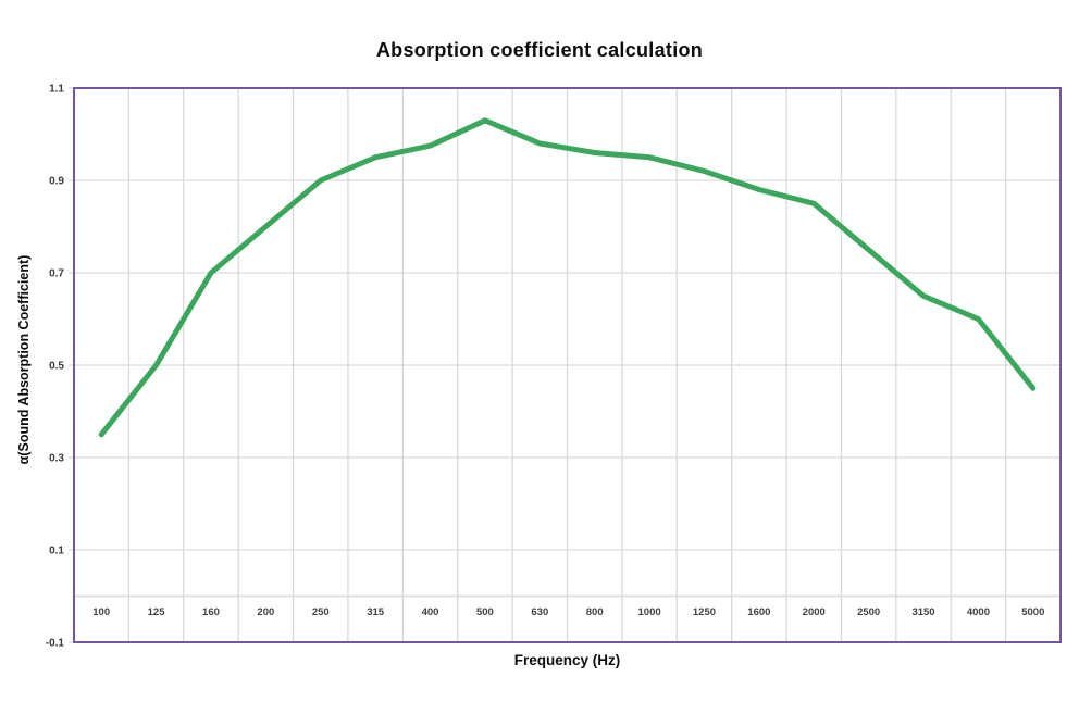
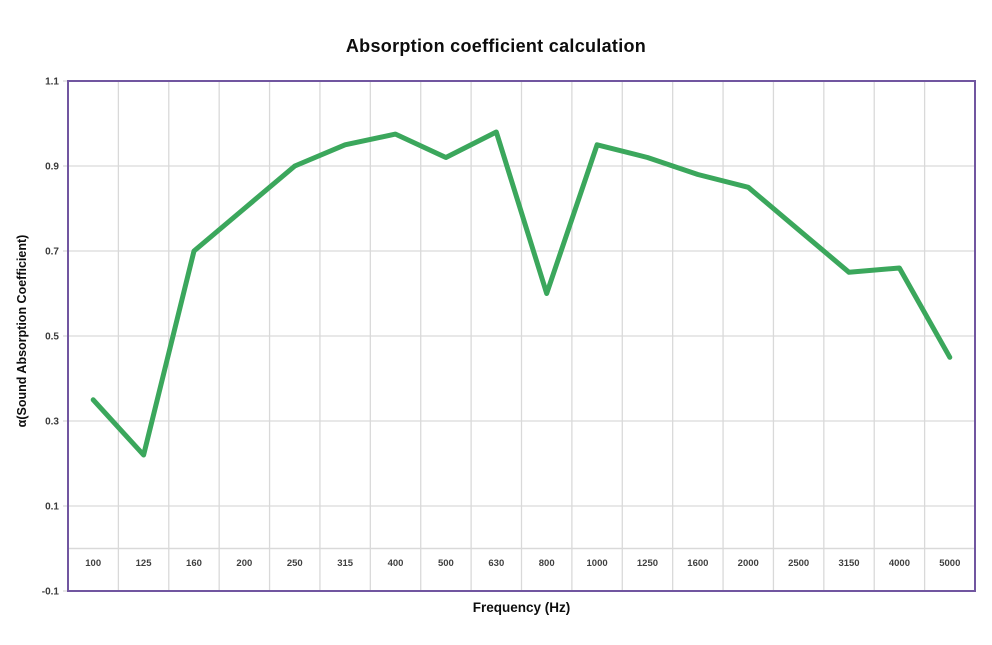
125: 0.50 -> 0.22
500: 1.03 -> 0.92
800: 0.96 -> 0.60
4000: 0.60 -> 0.66
